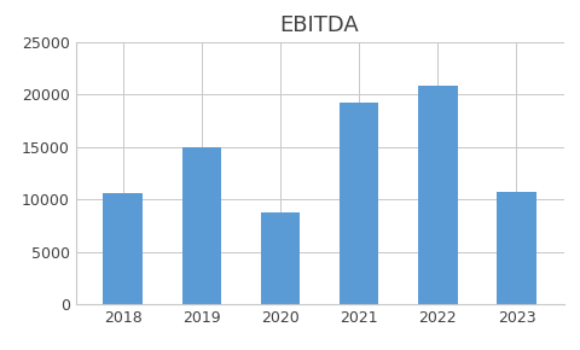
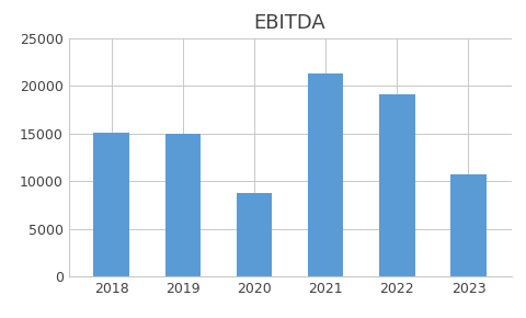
2018: 10600 -> 15100
2021: 19200 -> 21300
2022: 20800 -> 19100
